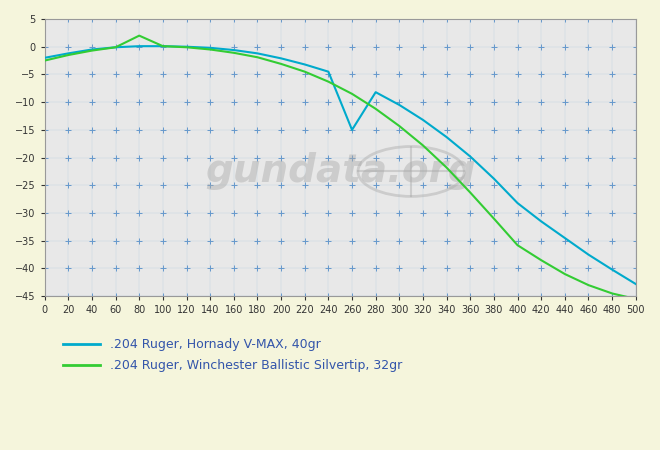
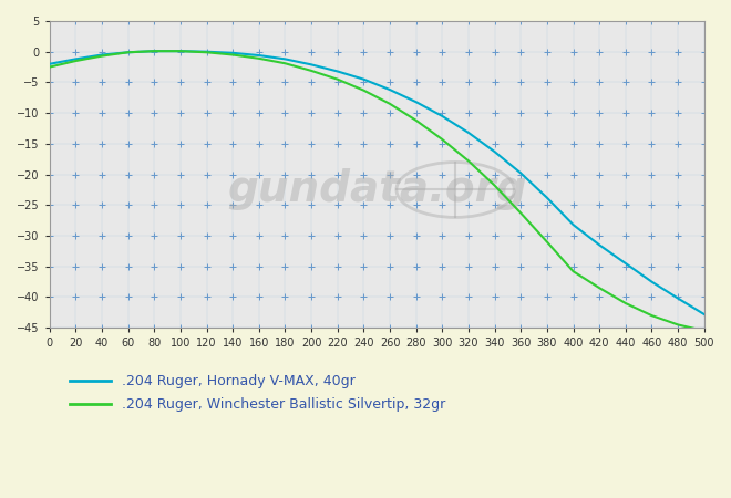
.204 Ruger, Winchester Ballistic Silvertip, 32gr/80: 2.0 -> 0.1
.204 Ruger, Hornady V-MAX, 40gr/260: -15.0 -> -6.2
